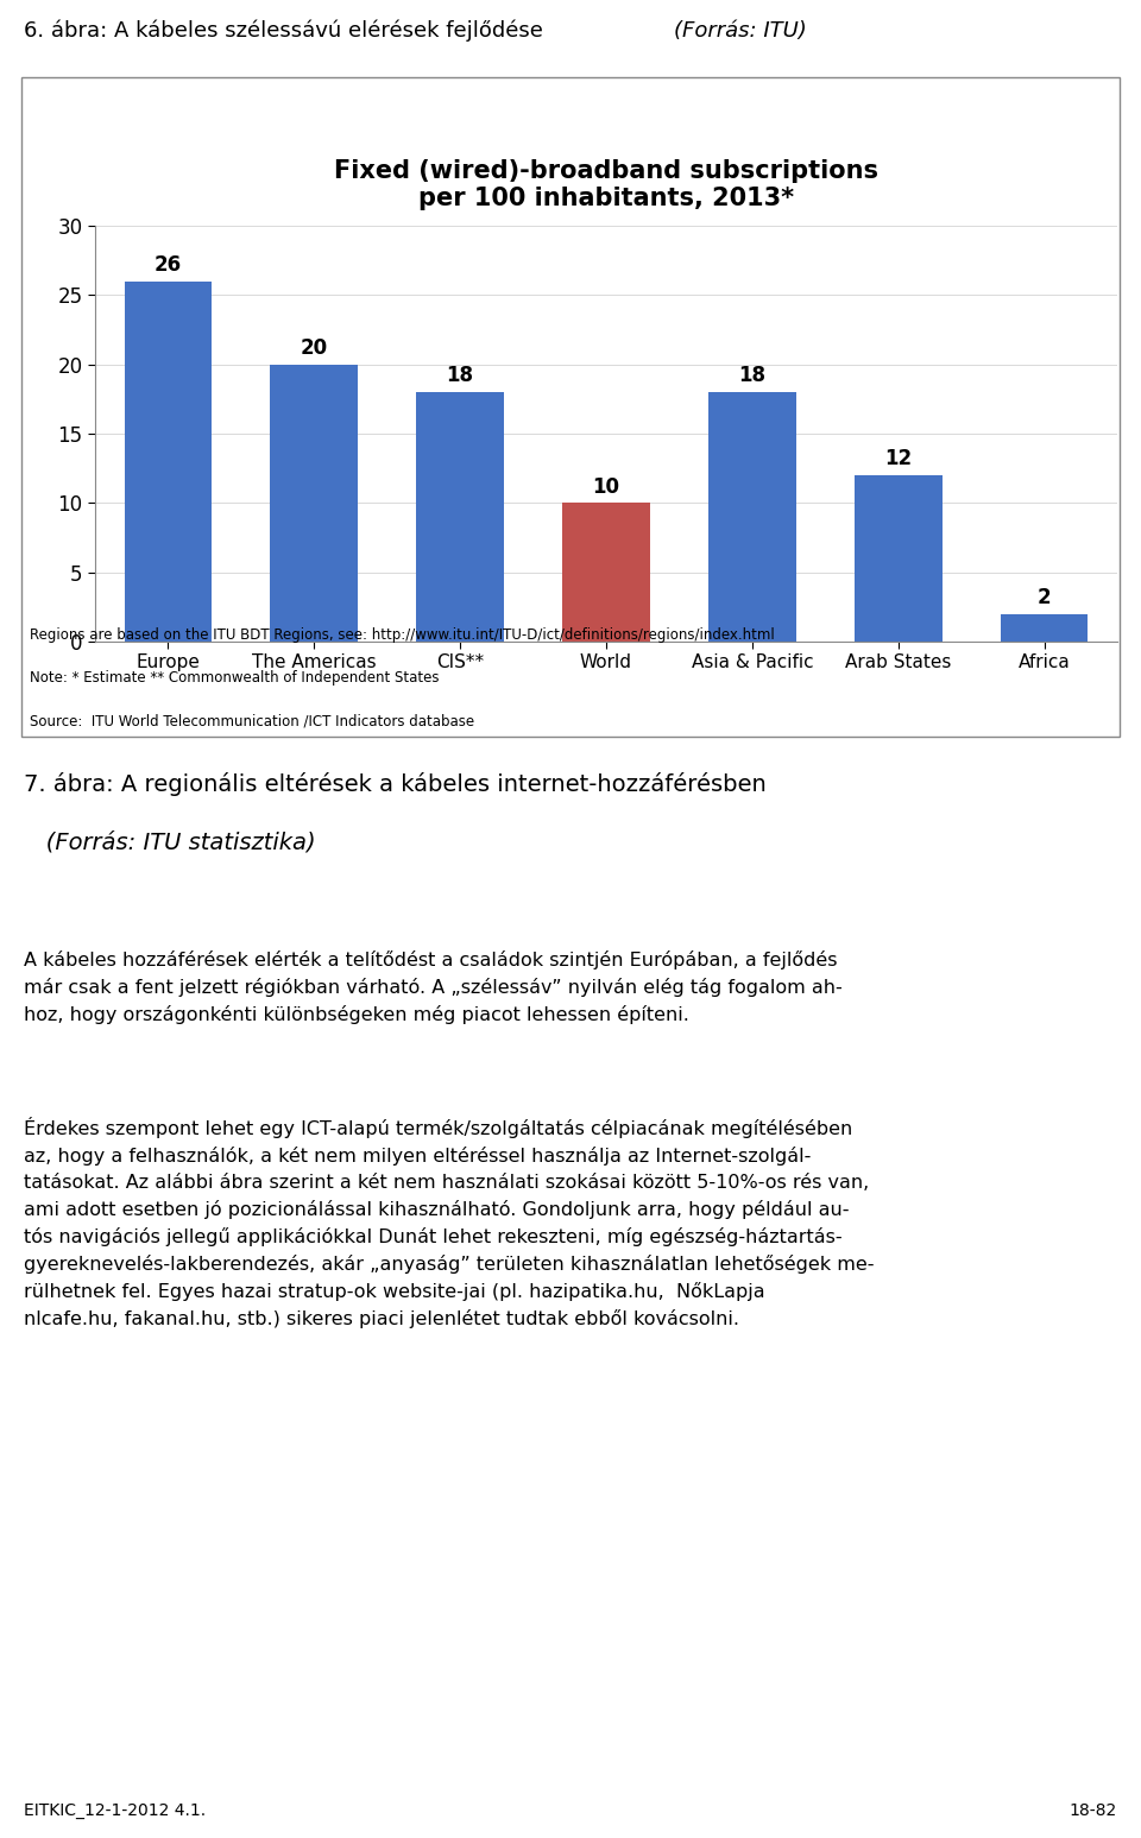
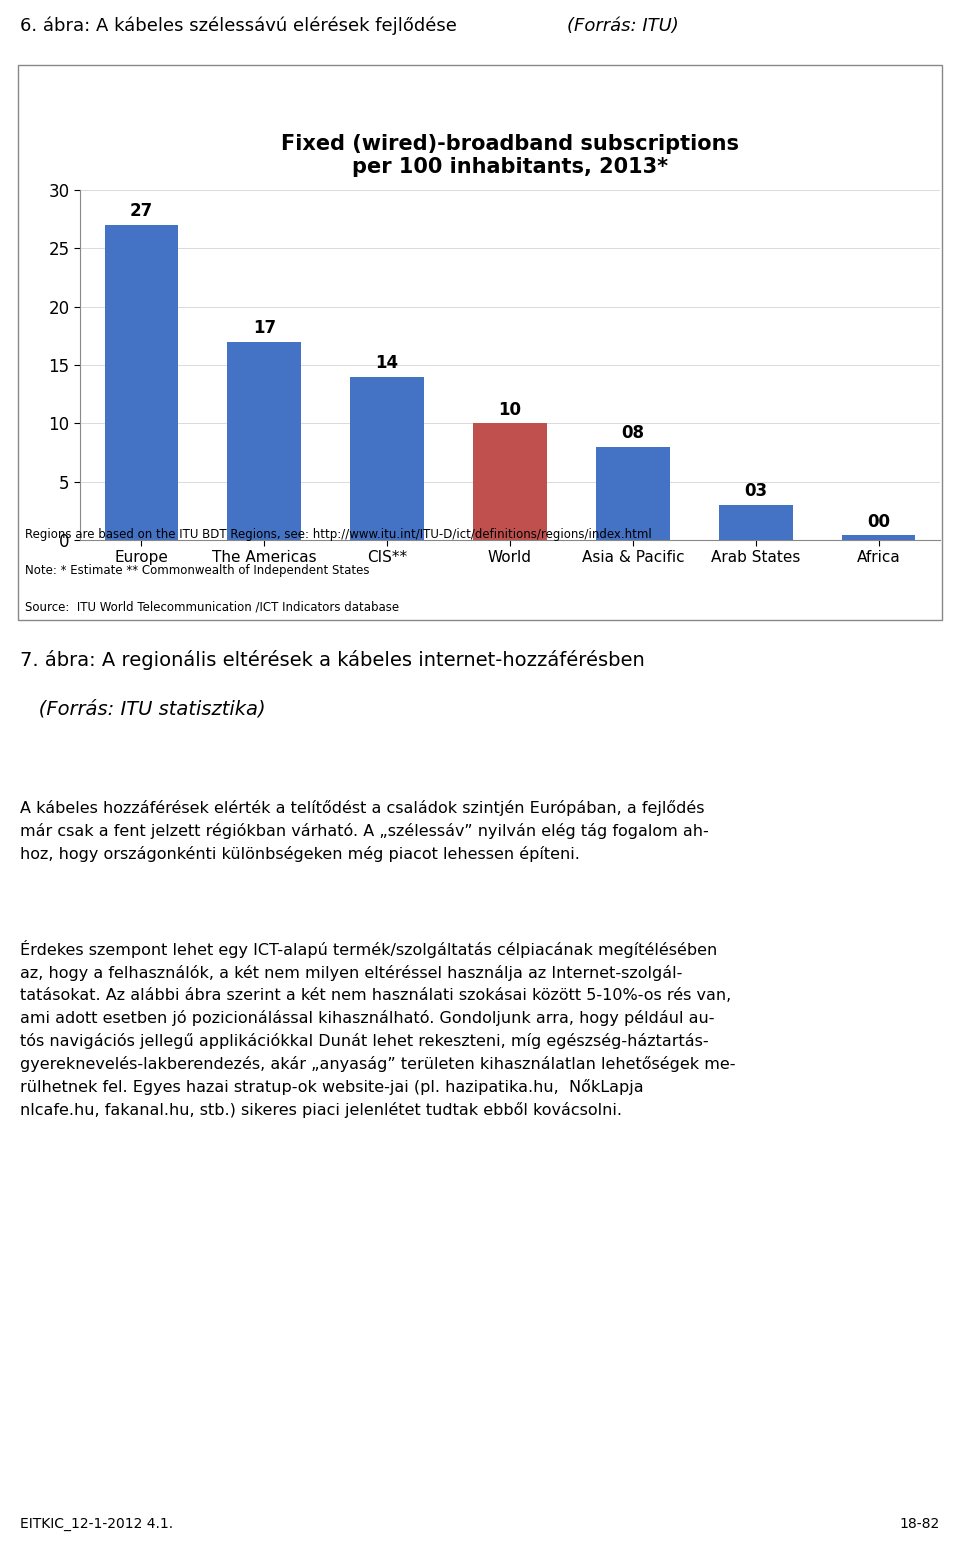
Europe: 26 -> 27
The Americas: 20 -> 17
CIS**: 18 -> 14
Asia & Pacific: 18 -> 08
Arab States: 12 -> 03
Africa: 2 -> 00
